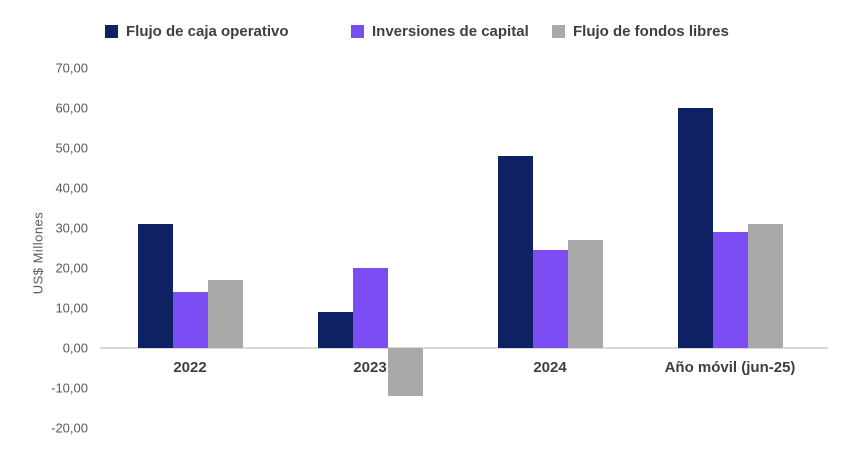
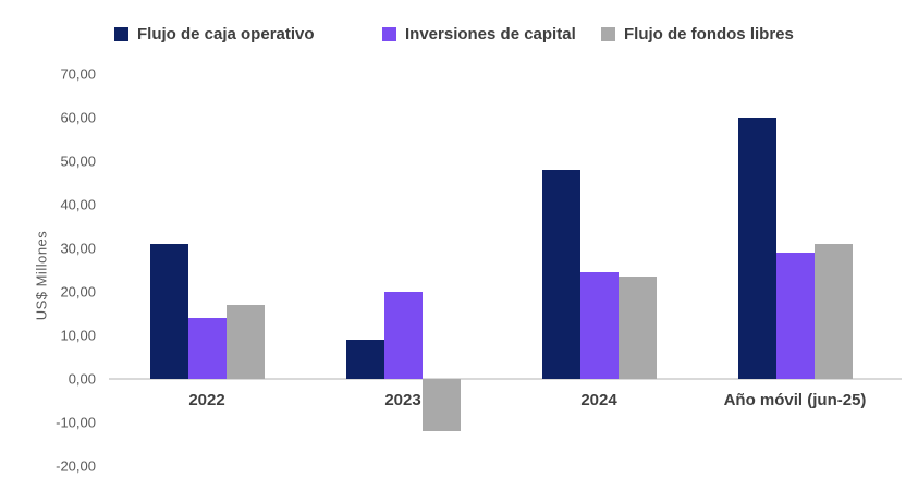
Flujo de fondos libres/2024: 27 -> 24
